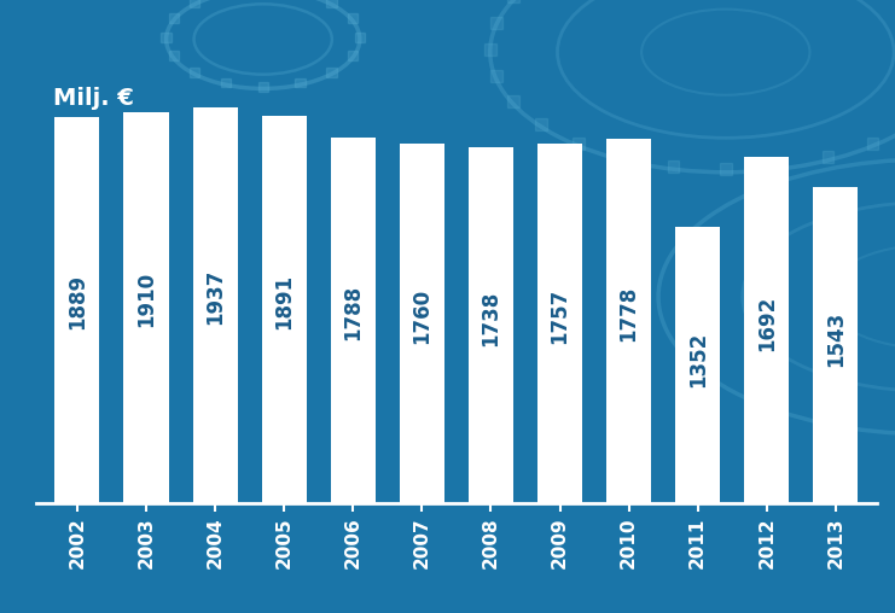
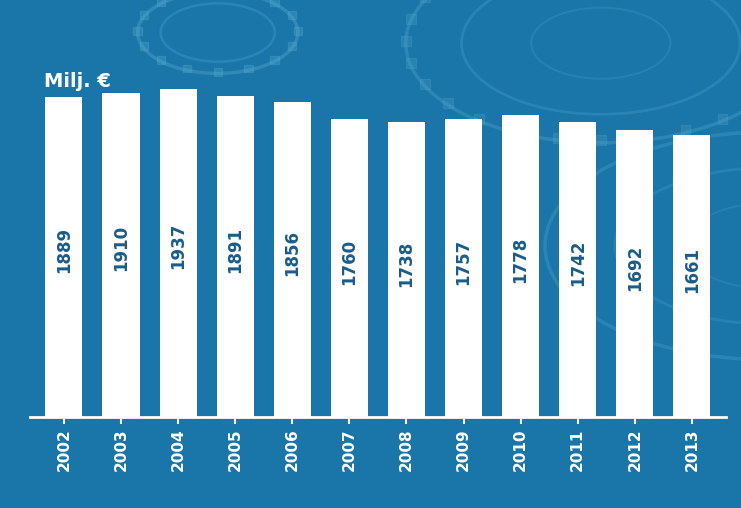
2006: 1788 -> 1856
2011: 1352 -> 1742
2013: 1543 -> 1661
